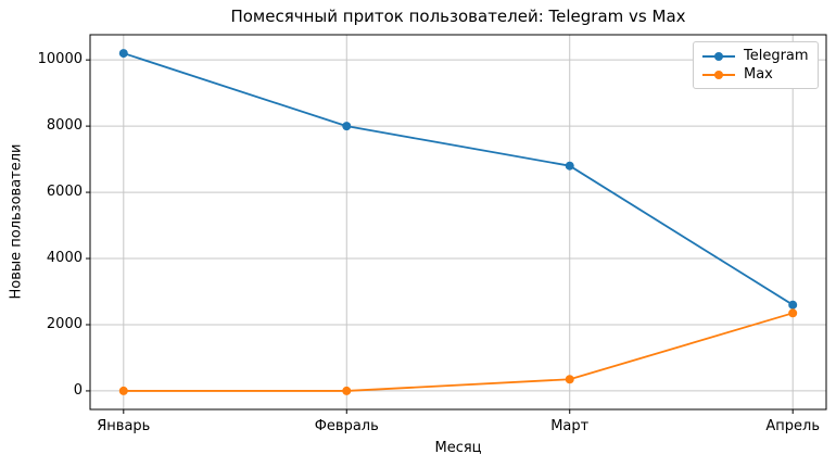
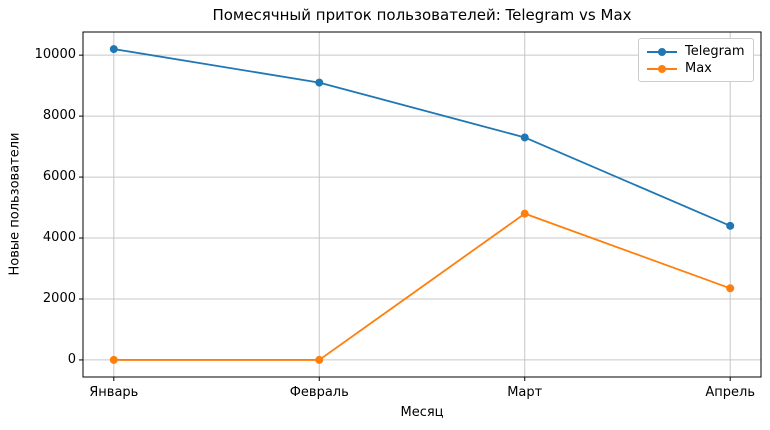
Telegram/Февраль: 8000 -> 9100
Telegram/Март: 6800 -> 7300
Max/Март: 400 -> 4800
Telegram/Апрель: 2600 -> 4400
